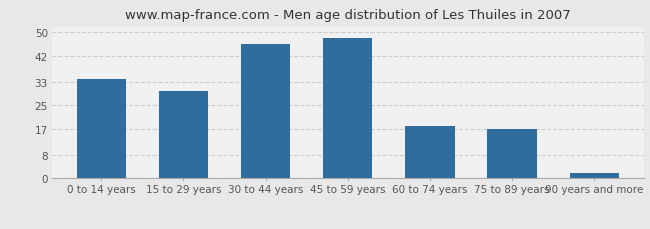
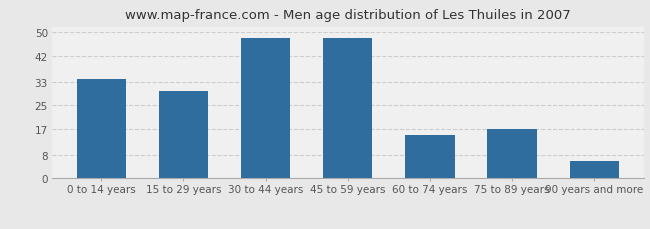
30 to 44 years: 46 -> 48
60 to 74 years: 18 -> 15
90 years and more: 2 -> 6
